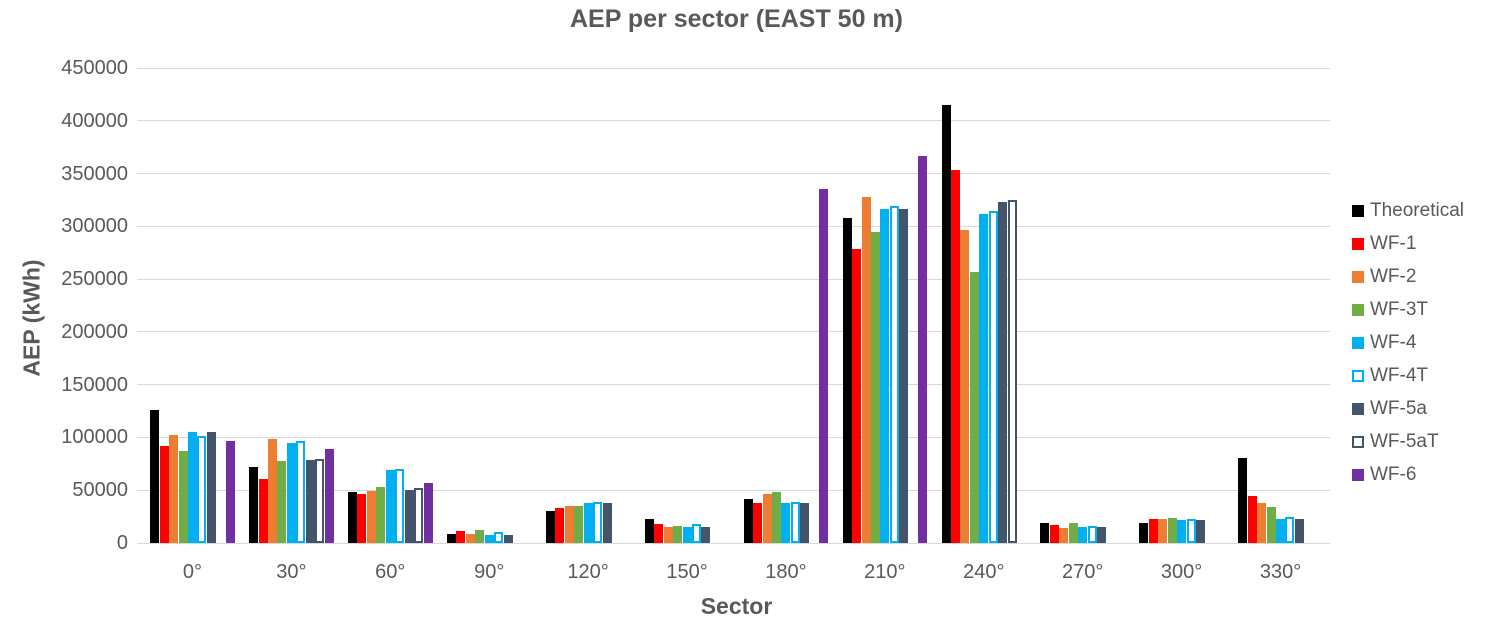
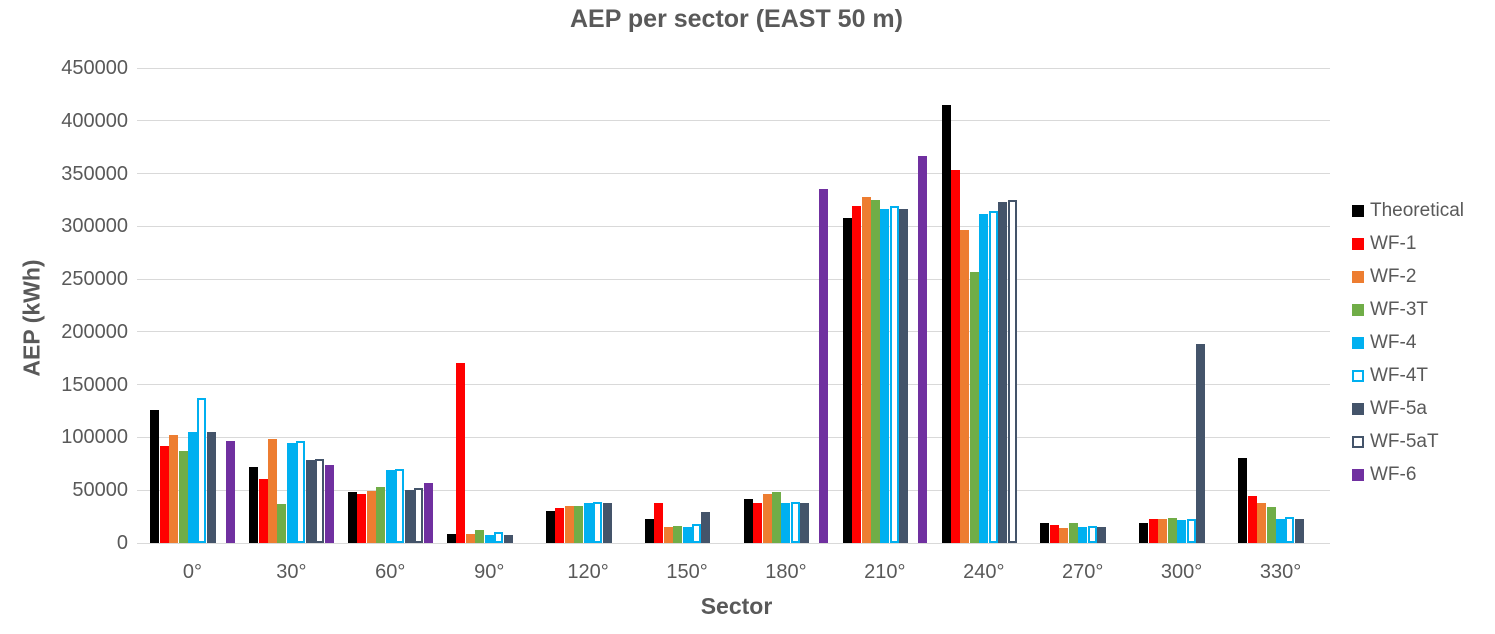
WF-4T/0°: 101000 -> 137000
WF-3T/30°: 78000 -> 37000
WF-6/30°: 89000 -> 74000
WF-1/90°: 11000 -> 171000
WF-1/150°: 18000 -> 38000
WF-5a/150°: 15000 -> 29000
WF-1/210°: 279000 -> 319000
WF-3T/210°: 295000 -> 325000
WF-5a/300°: 22000 -> 189000
